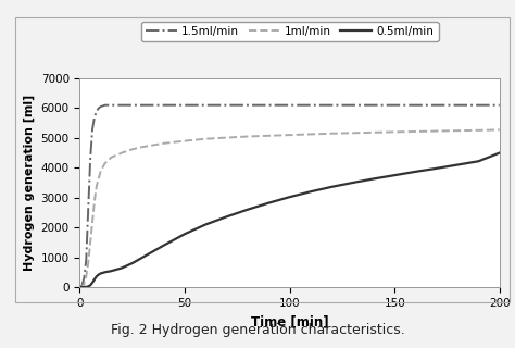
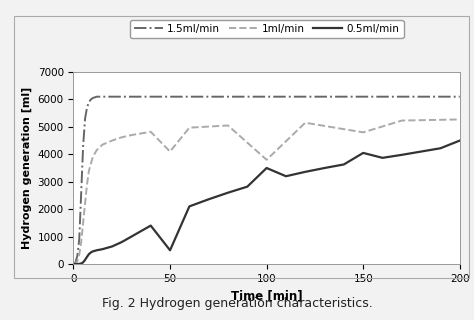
1ml/min/50: 4900 -> 4100
0.5ml/min/50: 1780 -> 500
1ml/min/100: 5100 -> 3800
0.5ml/min/100: 3020 -> 3500
1ml/min/150: 5200 -> 4800
0.5ml/min/150: 3750 -> 4050
